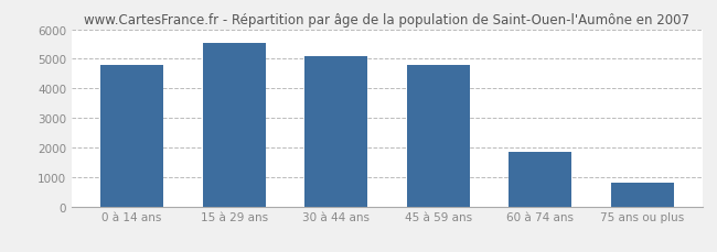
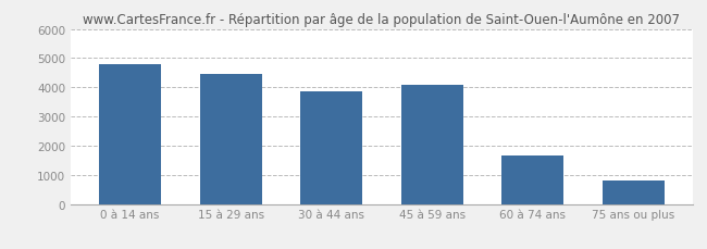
15 à 29 ans: 5550 -> 4450
30 à 44 ans: 5100 -> 3850
45 à 59 ans: 4800 -> 4100
60 à 74 ans: 1850 -> 1650
